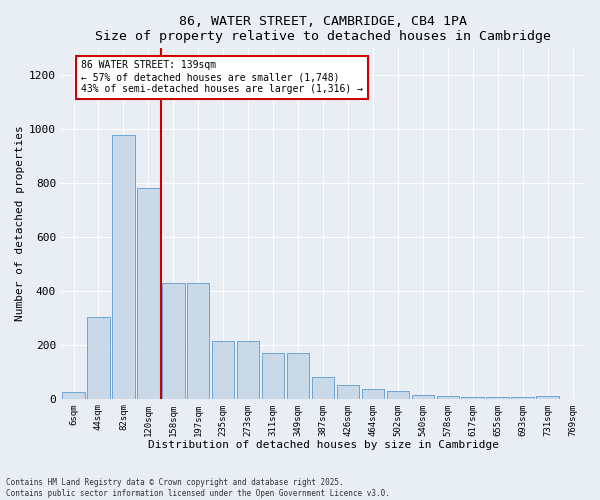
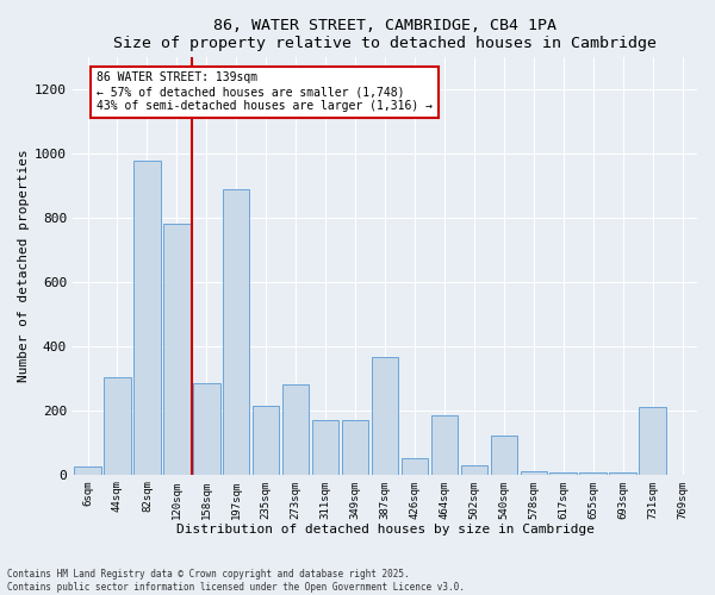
158sqm: 430 -> 285
197sqm: 430 -> 890
273sqm: 215 -> 280
387sqm: 80 -> 365
464sqm: 35 -> 185
540sqm: 15 -> 120
731sqm: 10 -> 210
